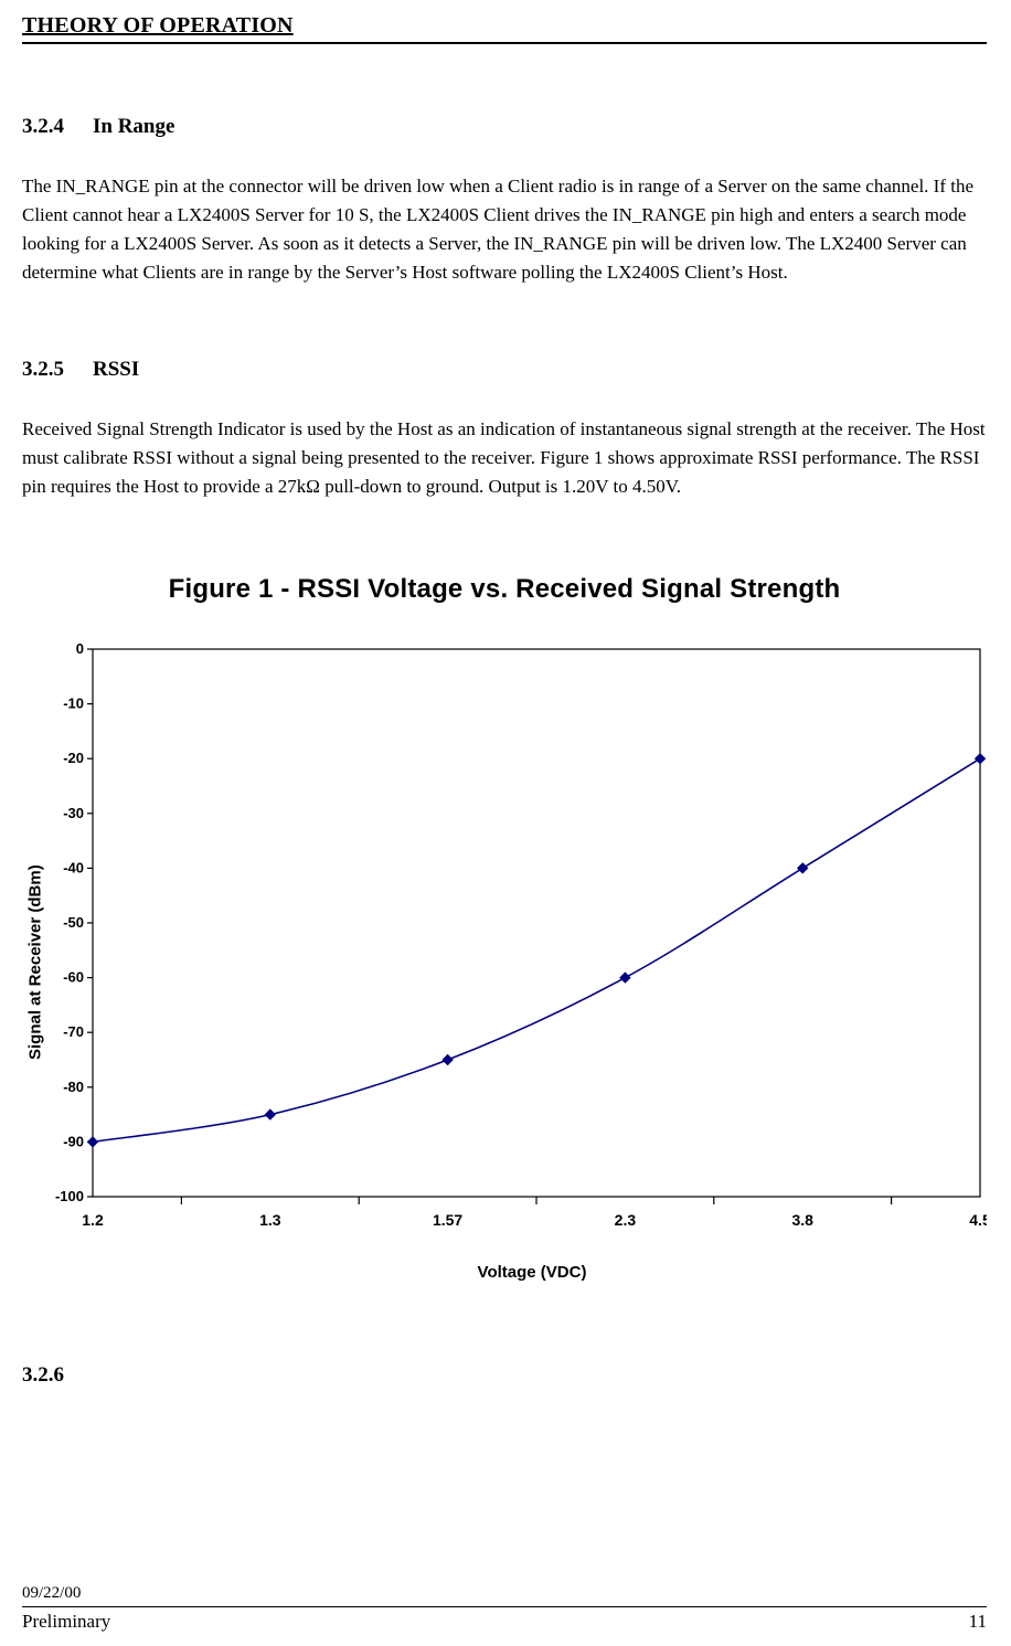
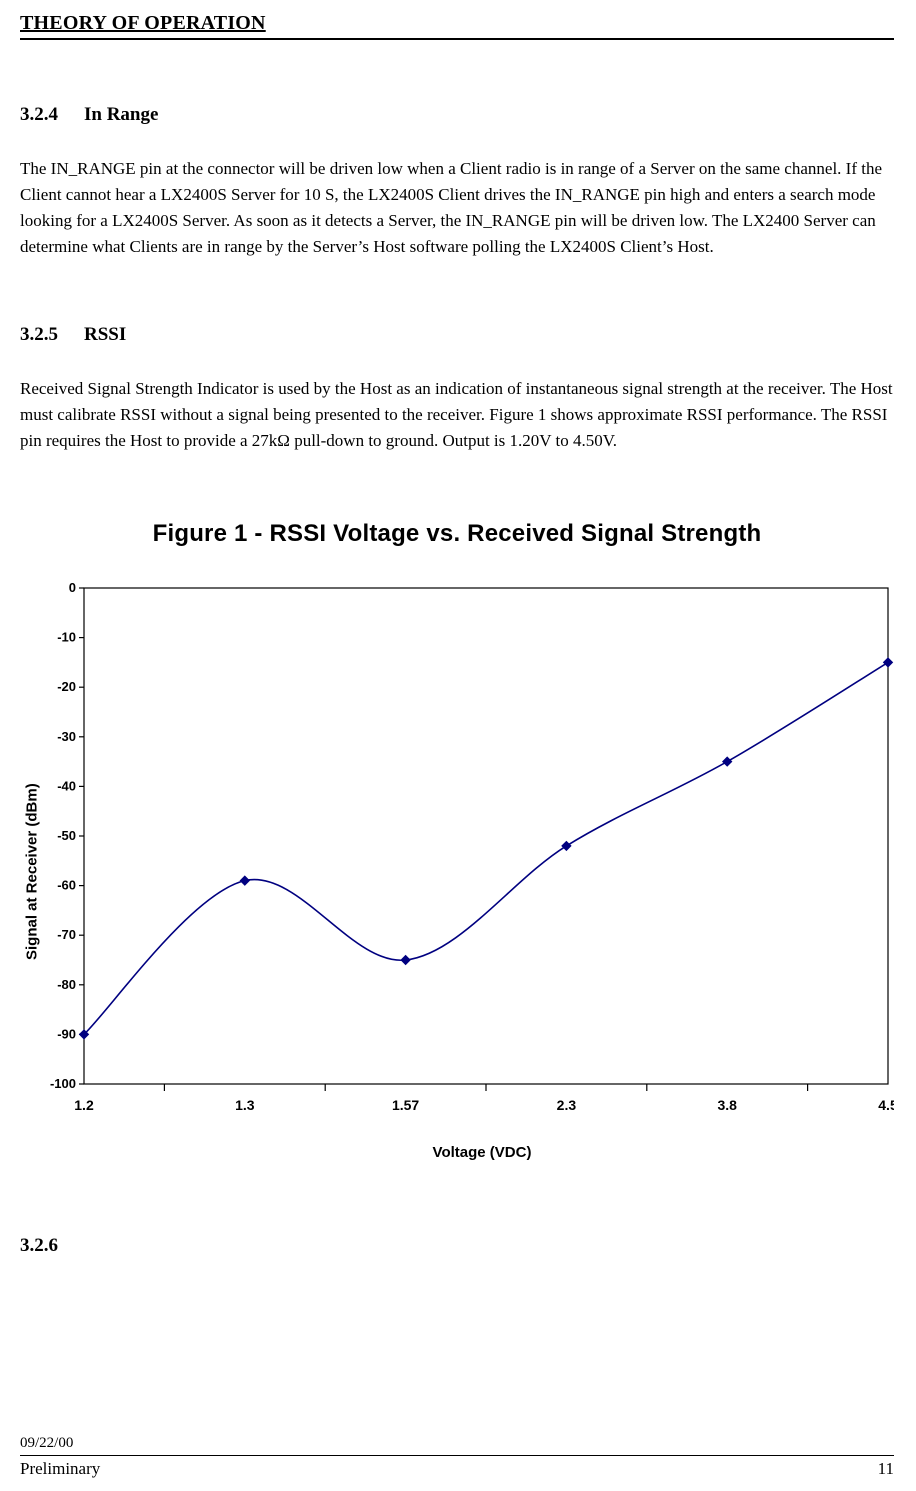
1.3: -85 -> -59
2.3: -60 -> -52
3.8: -40 -> -35
4.5: -20 -> -15
